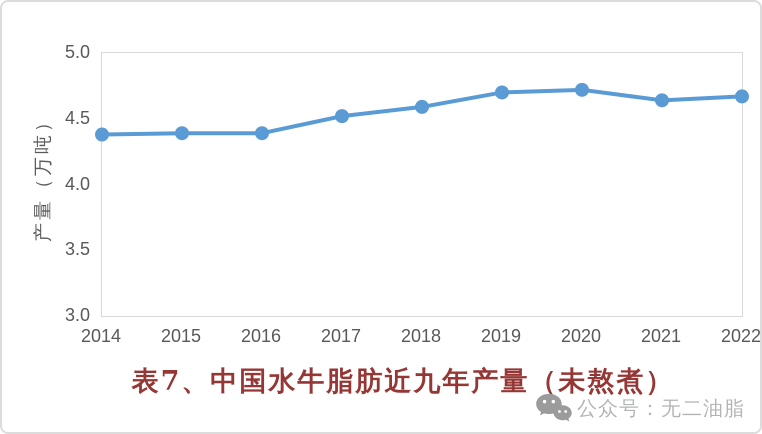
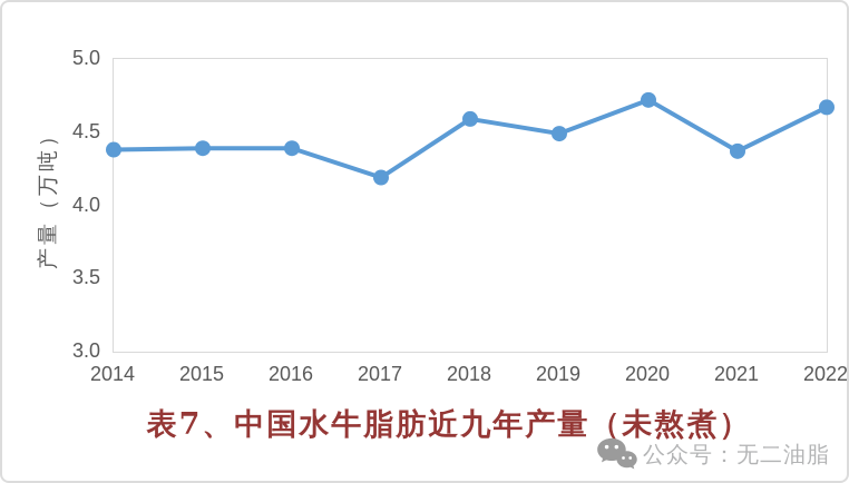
2017: 4.52 -> 4.19
2019: 4.70 -> 4.49
2021: 4.64 -> 4.37
